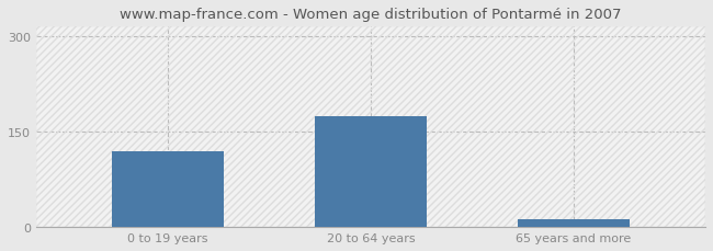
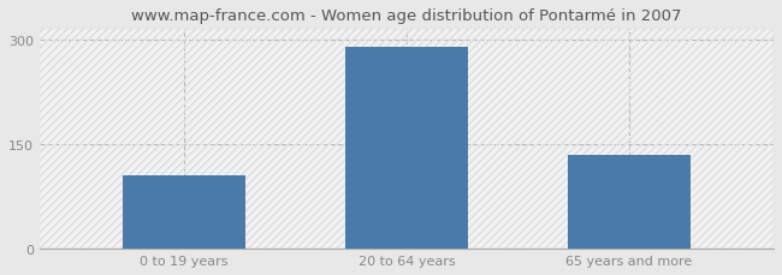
0 to 19 years: 120 -> 106
20 to 64 years: 175 -> 290
65 years and more: 13 -> 134
